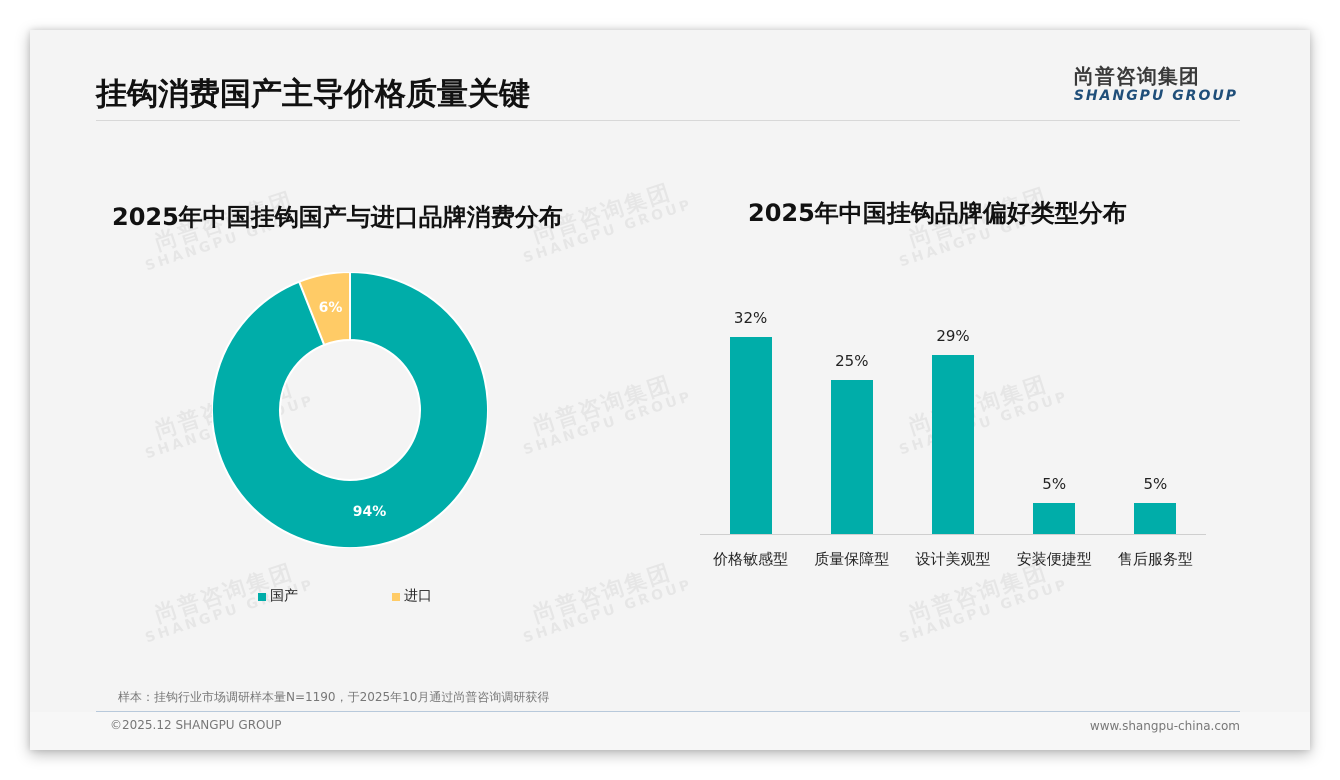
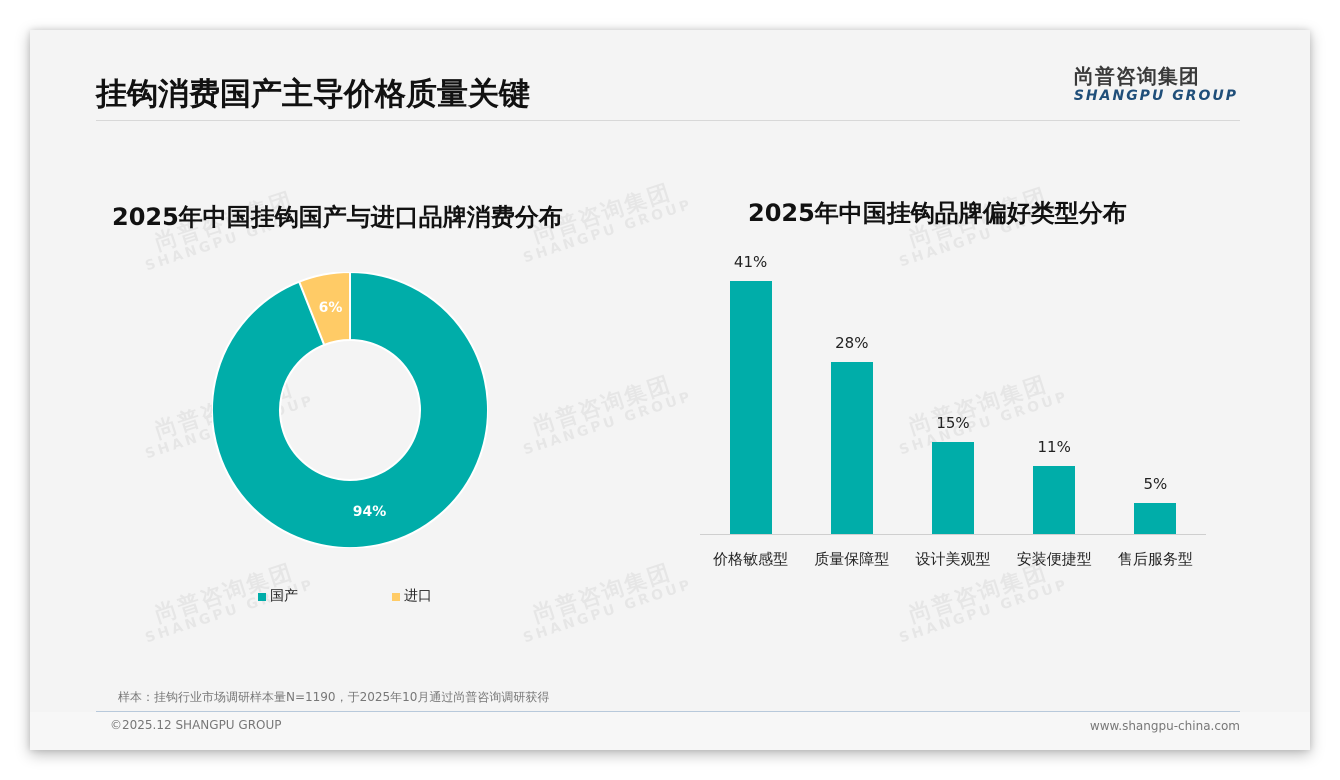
2025年中国挂钩品牌偏好类型分布/价格敏感型: 32% -> 41%
2025年中国挂钩品牌偏好类型分布/质量保障型: 25% -> 28%
2025年中国挂钩品牌偏好类型分布/设计美观型: 29% -> 15%
2025年中国挂钩品牌偏好类型分布/安装便捷型: 5% -> 11%
